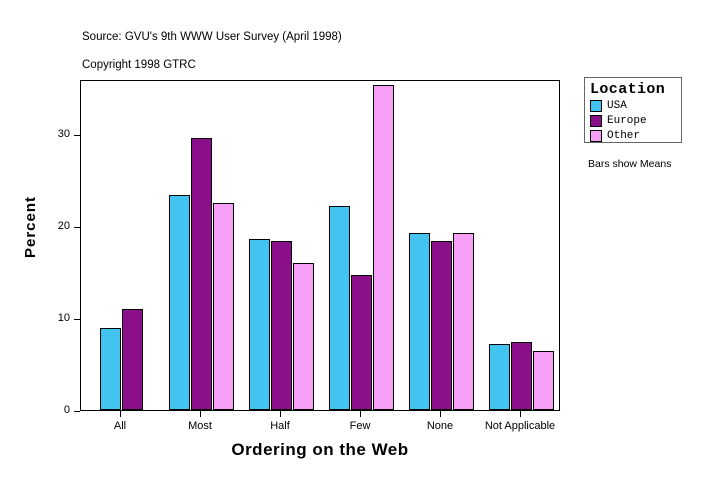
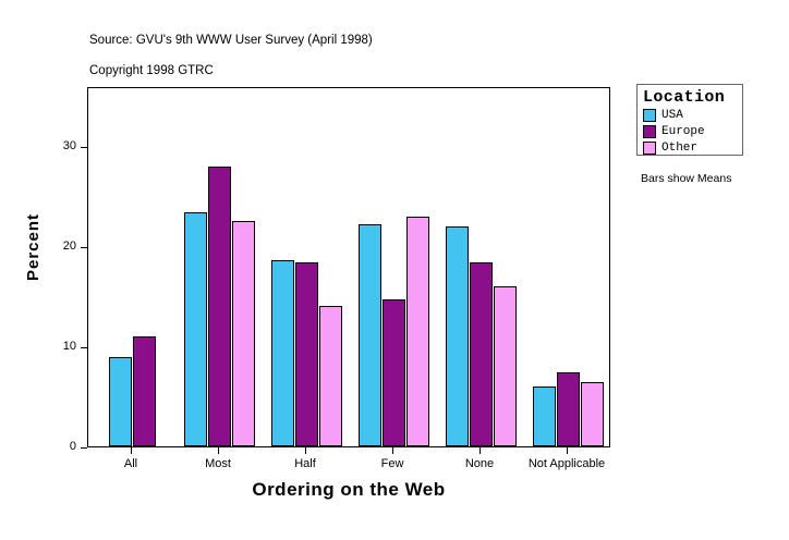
Europe/Most: 30 -> 28
Other/Half: 16 -> 14
Other/Few: 35 -> 23
USA/None: 19 -> 22
Other/None: 19 -> 16
USA/Not Applicable: 7 -> 6
